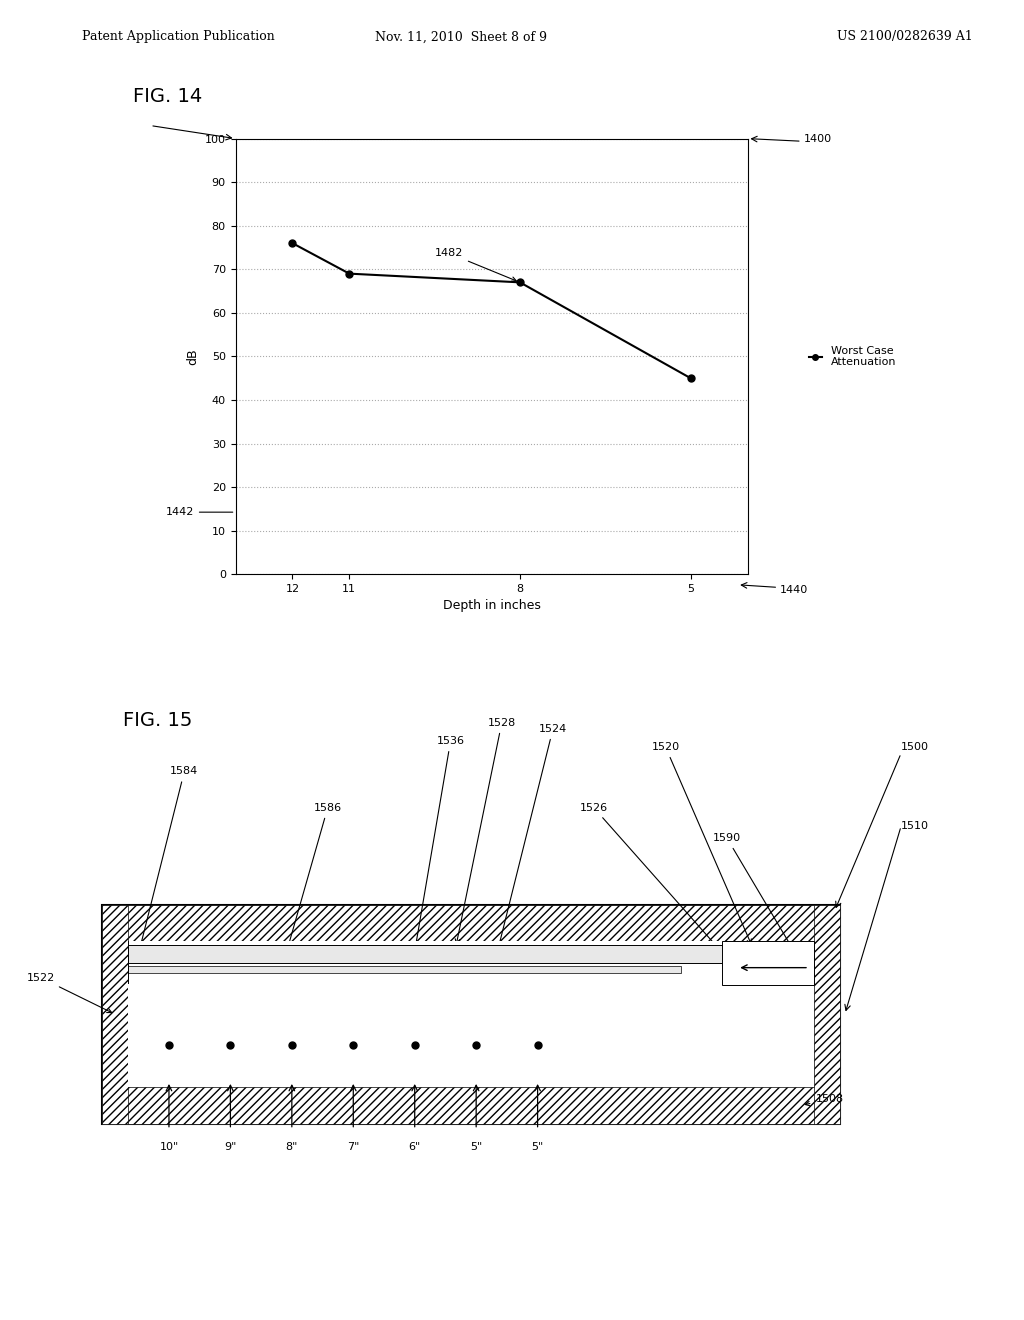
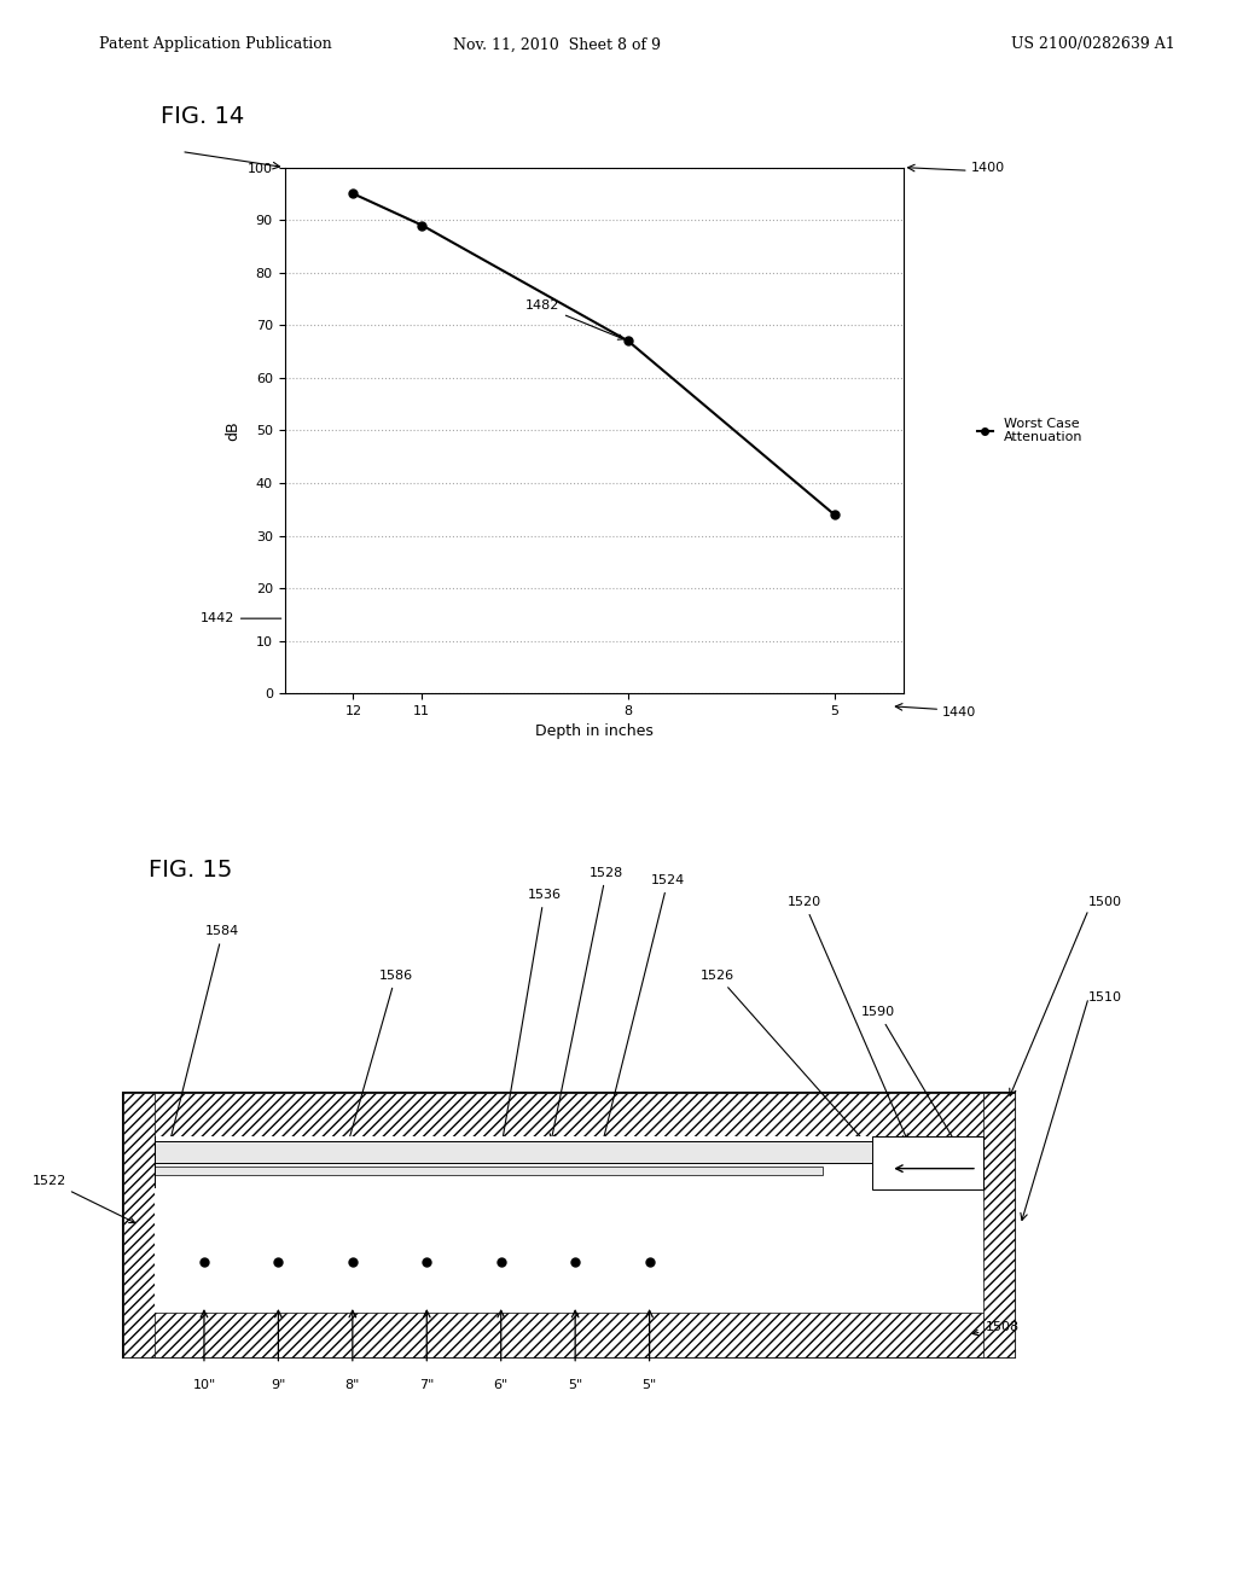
12: 76 -> 95
11: 69 -> 89
5: 45 -> 34
